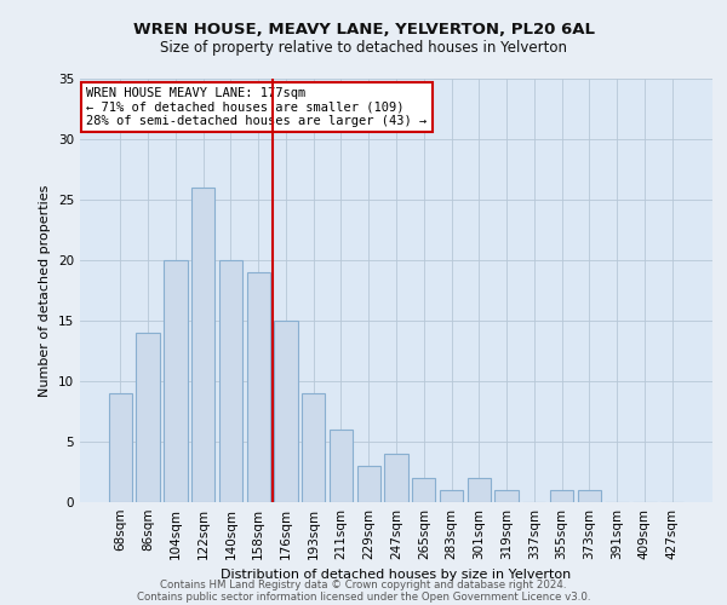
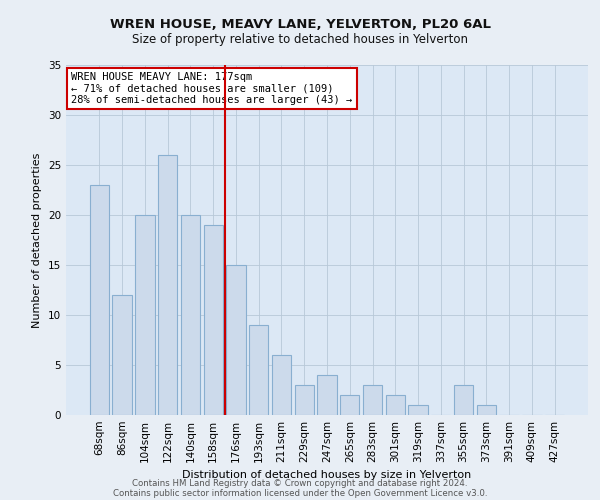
68sqm: 9 -> 23
86sqm: 14 -> 12
283sqm: 1 -> 3
355sqm: 1 -> 3
